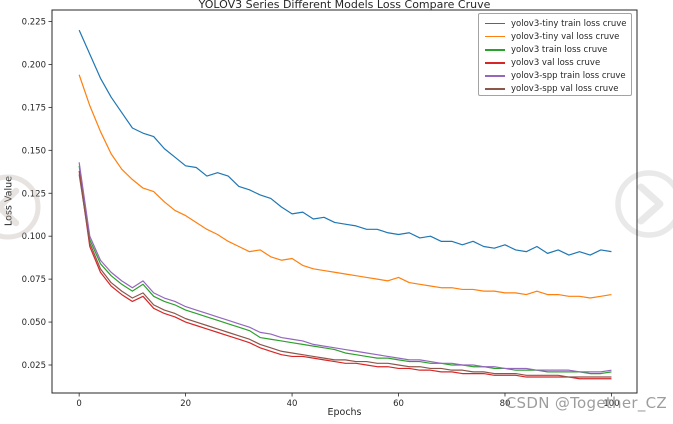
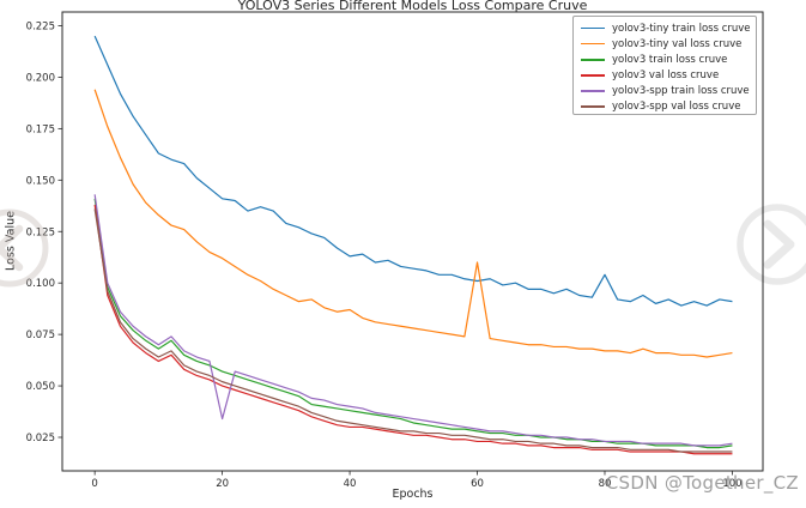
yolov3-spp train loss cruve/20: 0.059 -> 0.034
yolov3-tiny val loss cruve/60: 0.076 -> 0.110
yolov3-tiny train loss cruve/80: 0.095 -> 0.104
